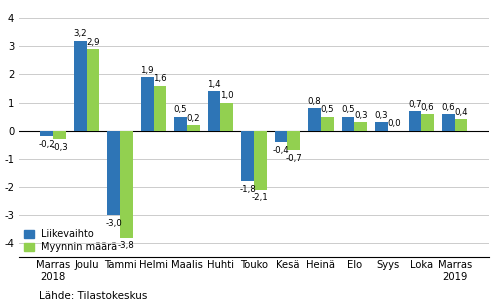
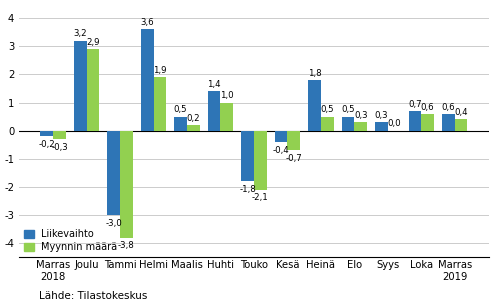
Liikevaihto/Helmi: 1,9 -> 3,6
Myynnin määrä/Helmi: 1,6 -> 1,9
Liikevaihto/Heinä: 0,8 -> 1,8
